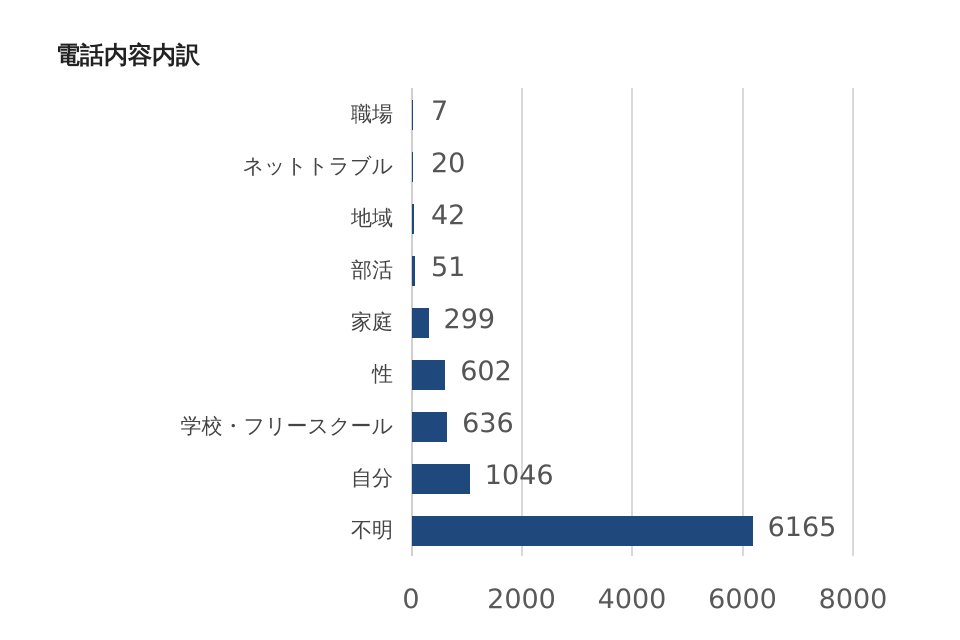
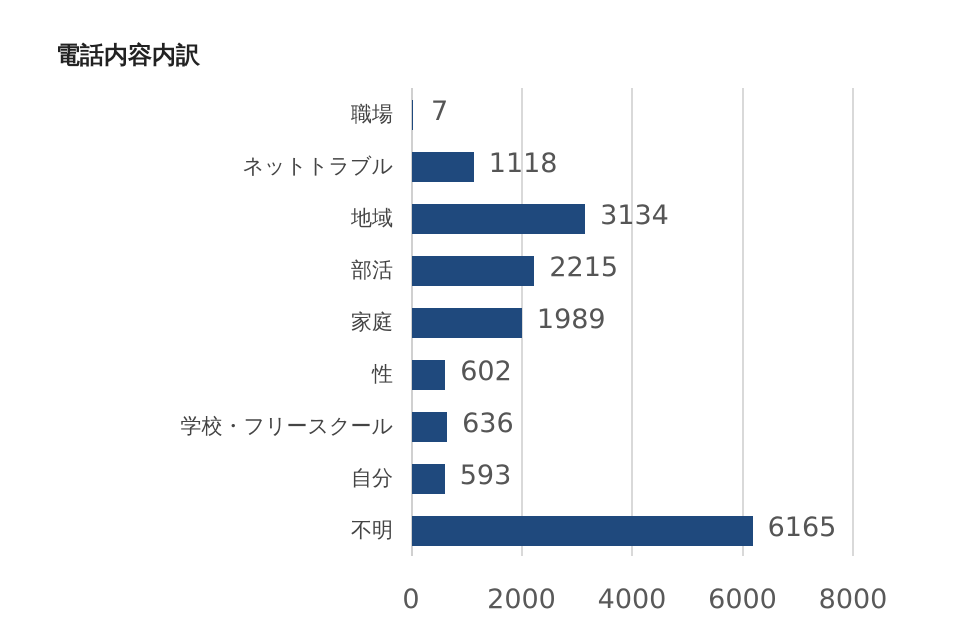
ネットトラブル: 20 -> 1118
地域: 42 -> 3134
部活: 51 -> 2215
家庭: 299 -> 1989
自分: 1046 -> 593
